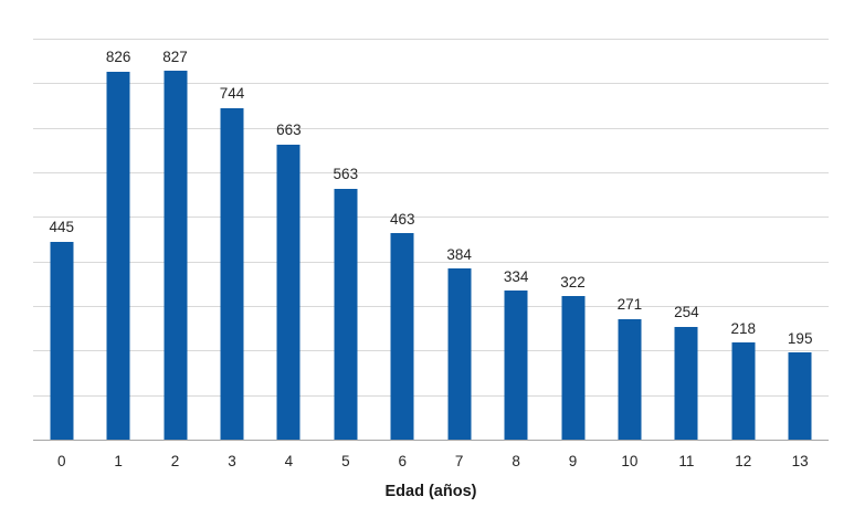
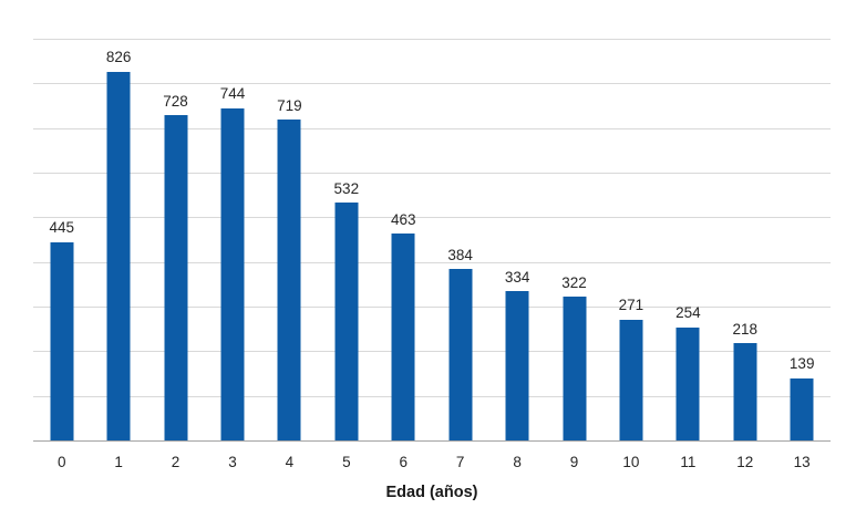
2: 827 -> 728
4: 663 -> 719
5: 563 -> 532
13: 195 -> 139
